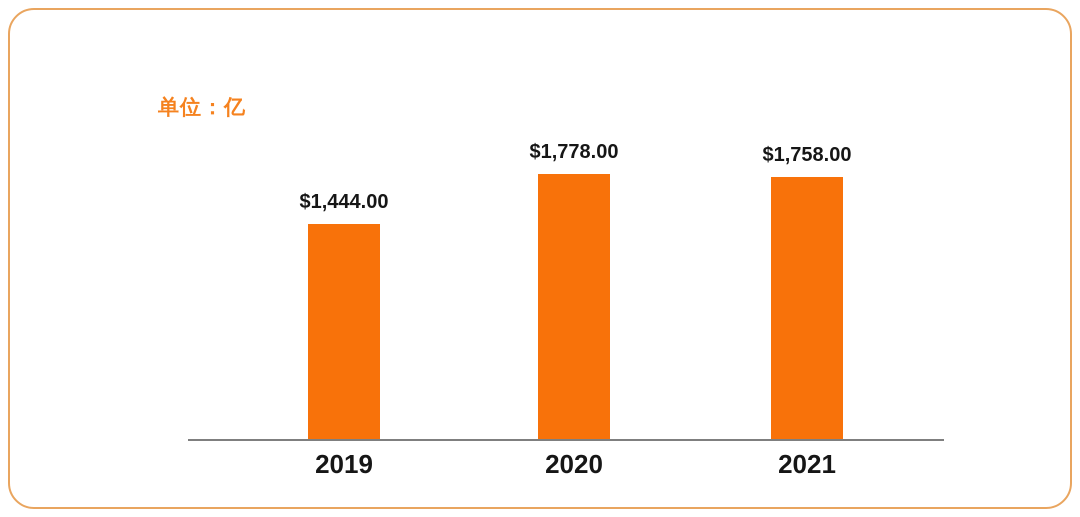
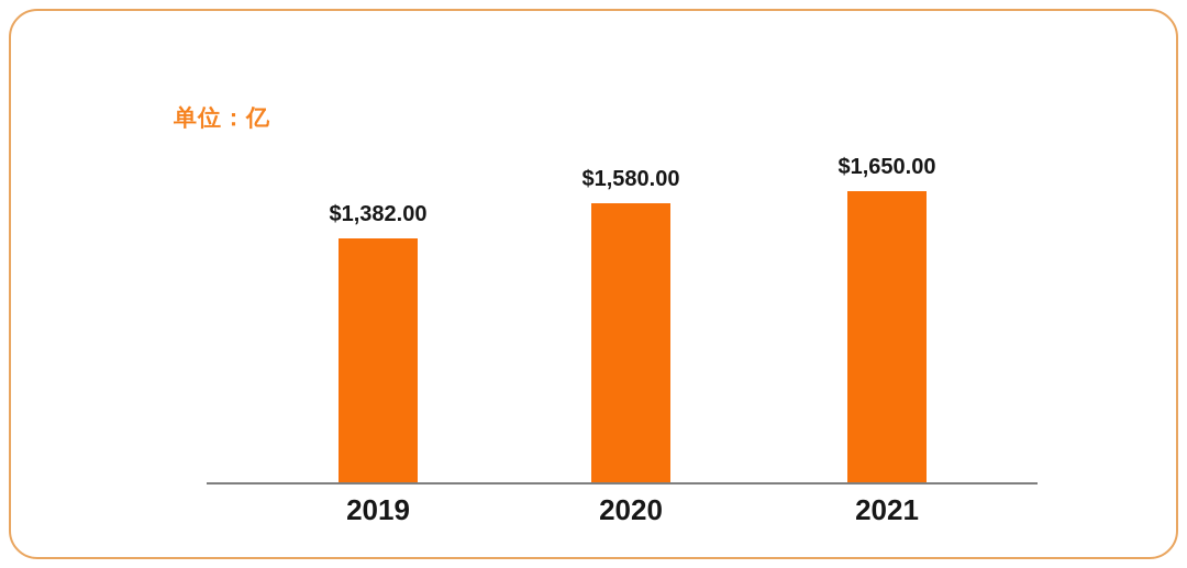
2019: $1,444.00 -> $1,382.00
2020: $1,778.00 -> $1,580.00
2021: $1,758.00 -> $1,650.00
